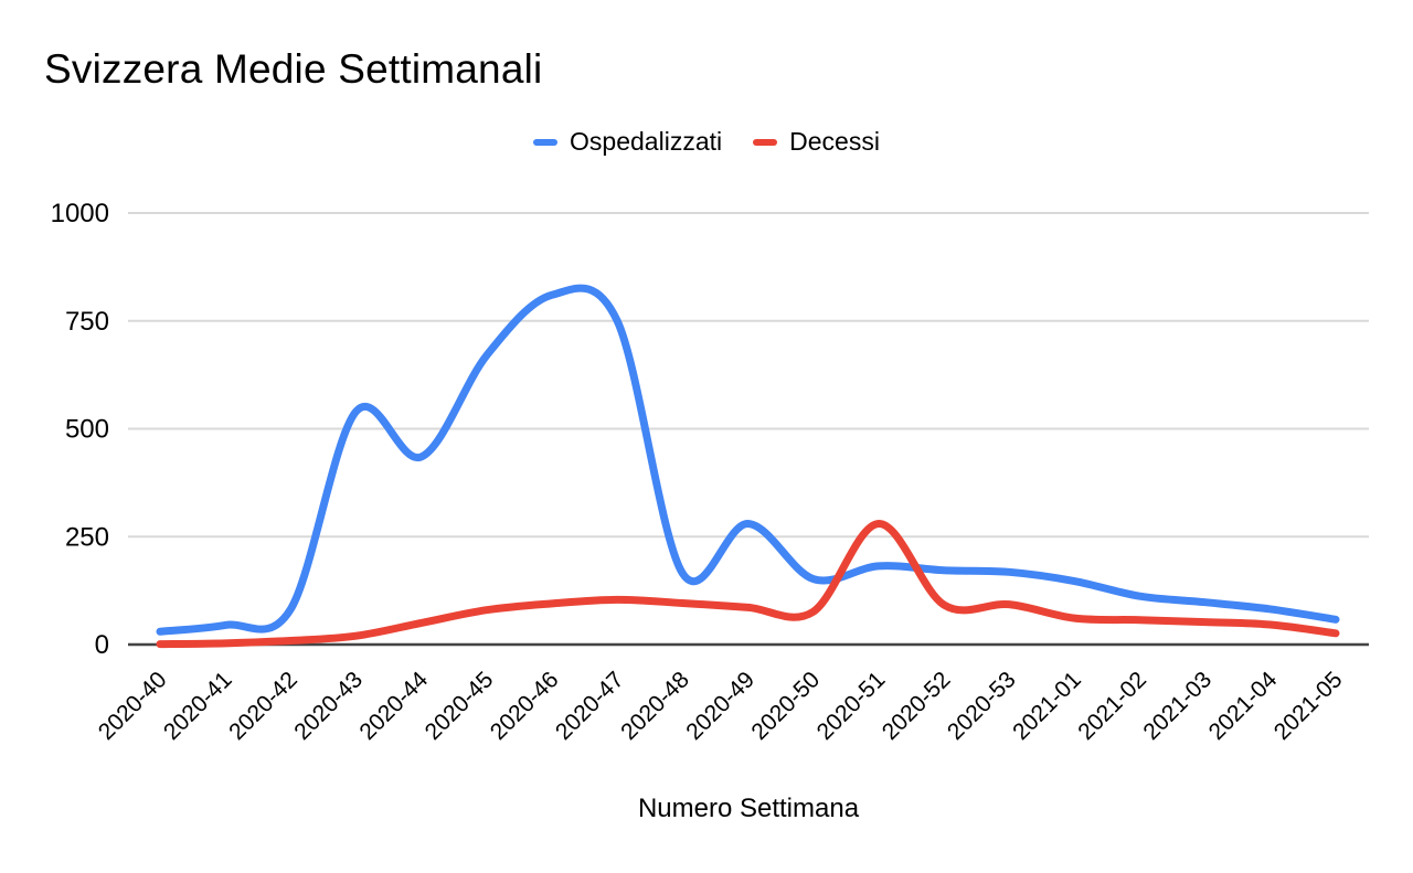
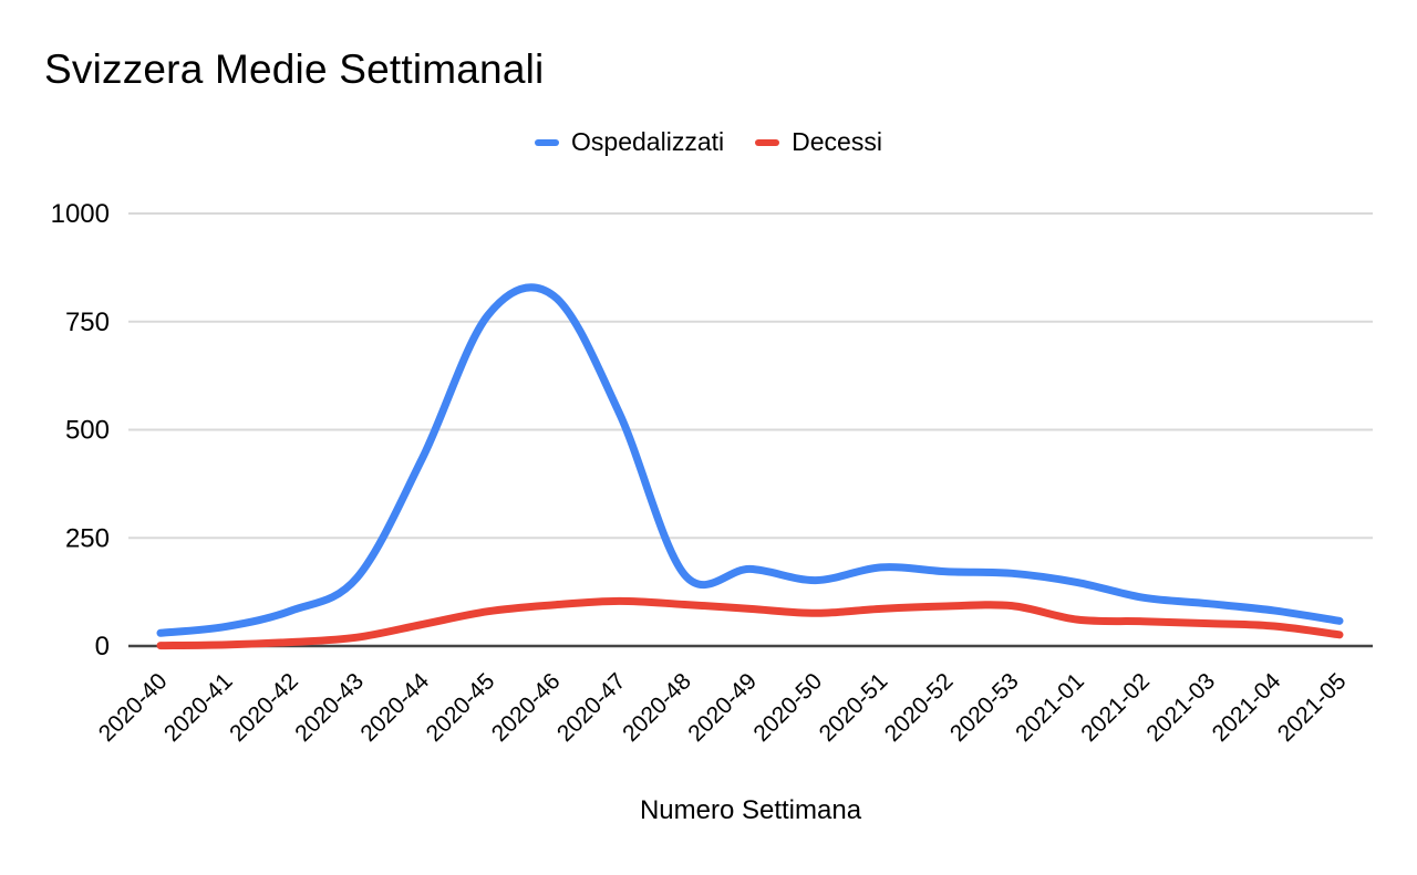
Ospedalizzati/2020-43: 540 -> 160
Ospedalizzati/2020-45: 670 -> 760
Ospedalizzati/2020-47: 750 -> 540
Ospedalizzati/2020-49: 280 -> 180
Decessi/2020-51: 280 -> 90
